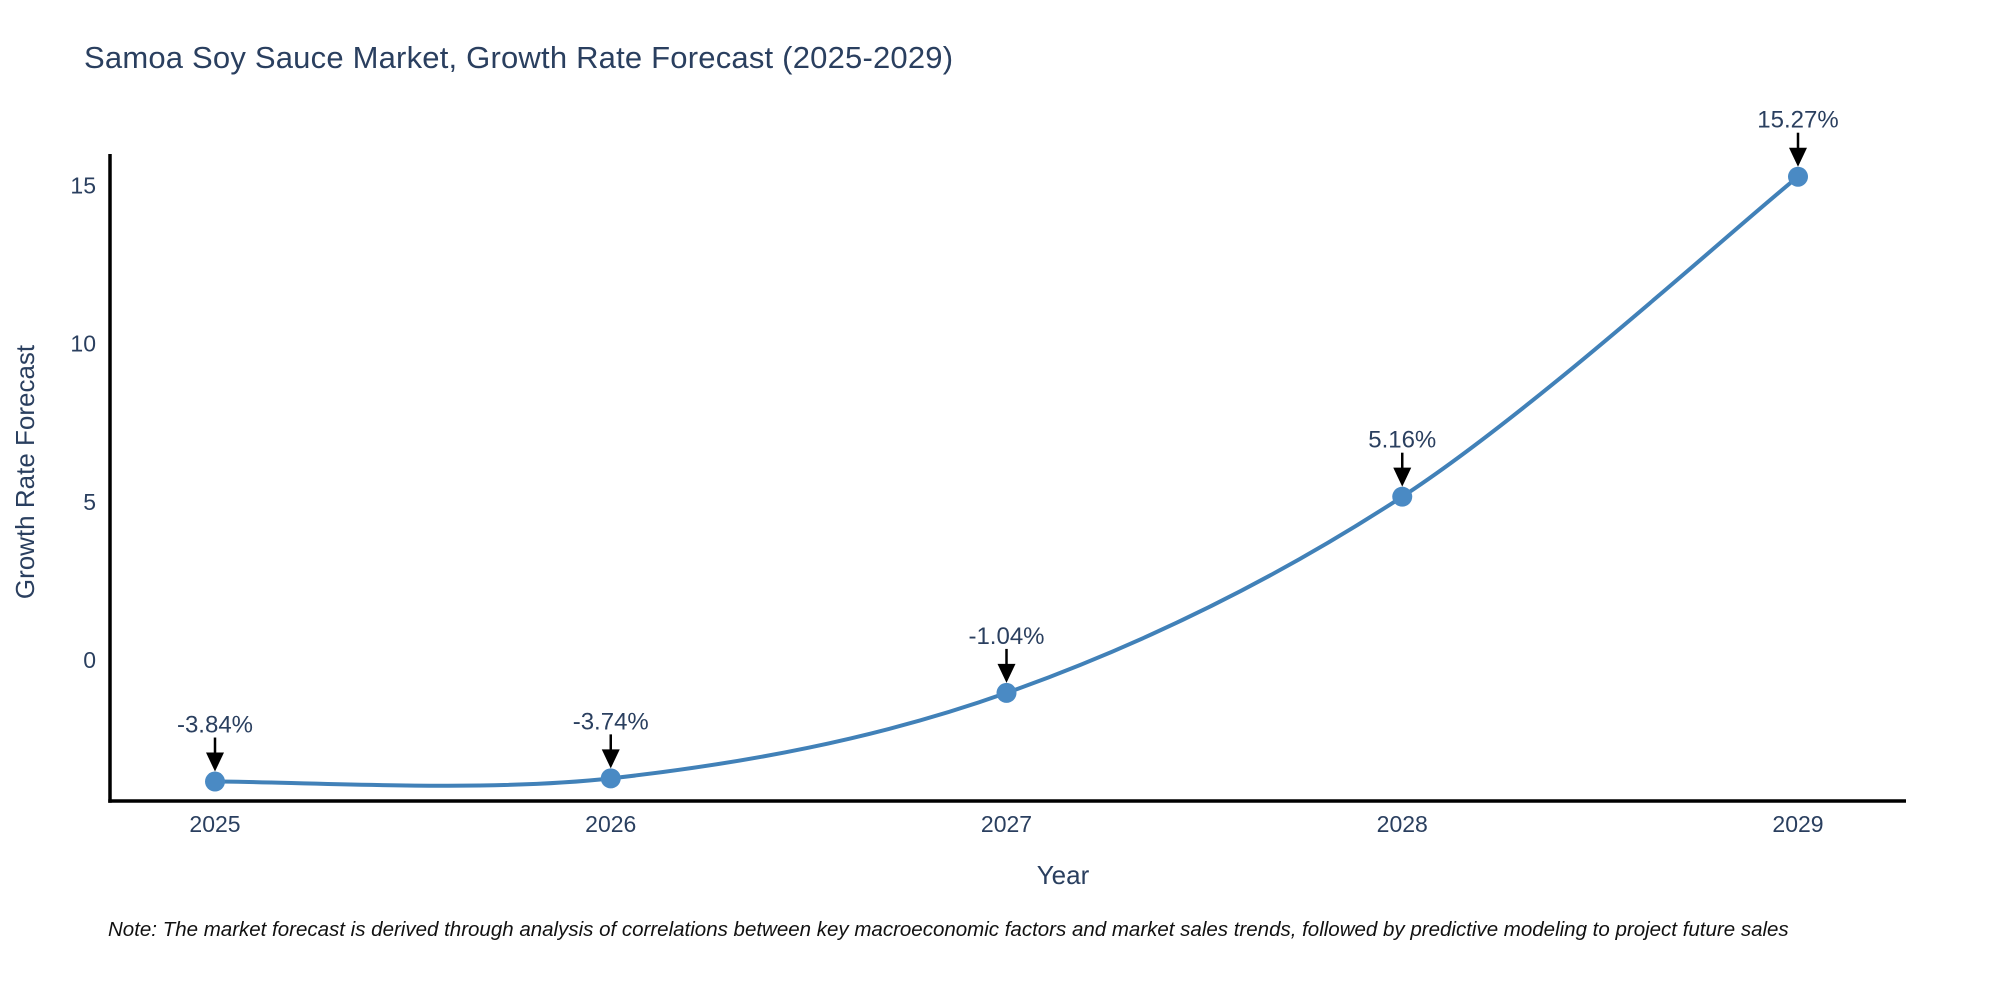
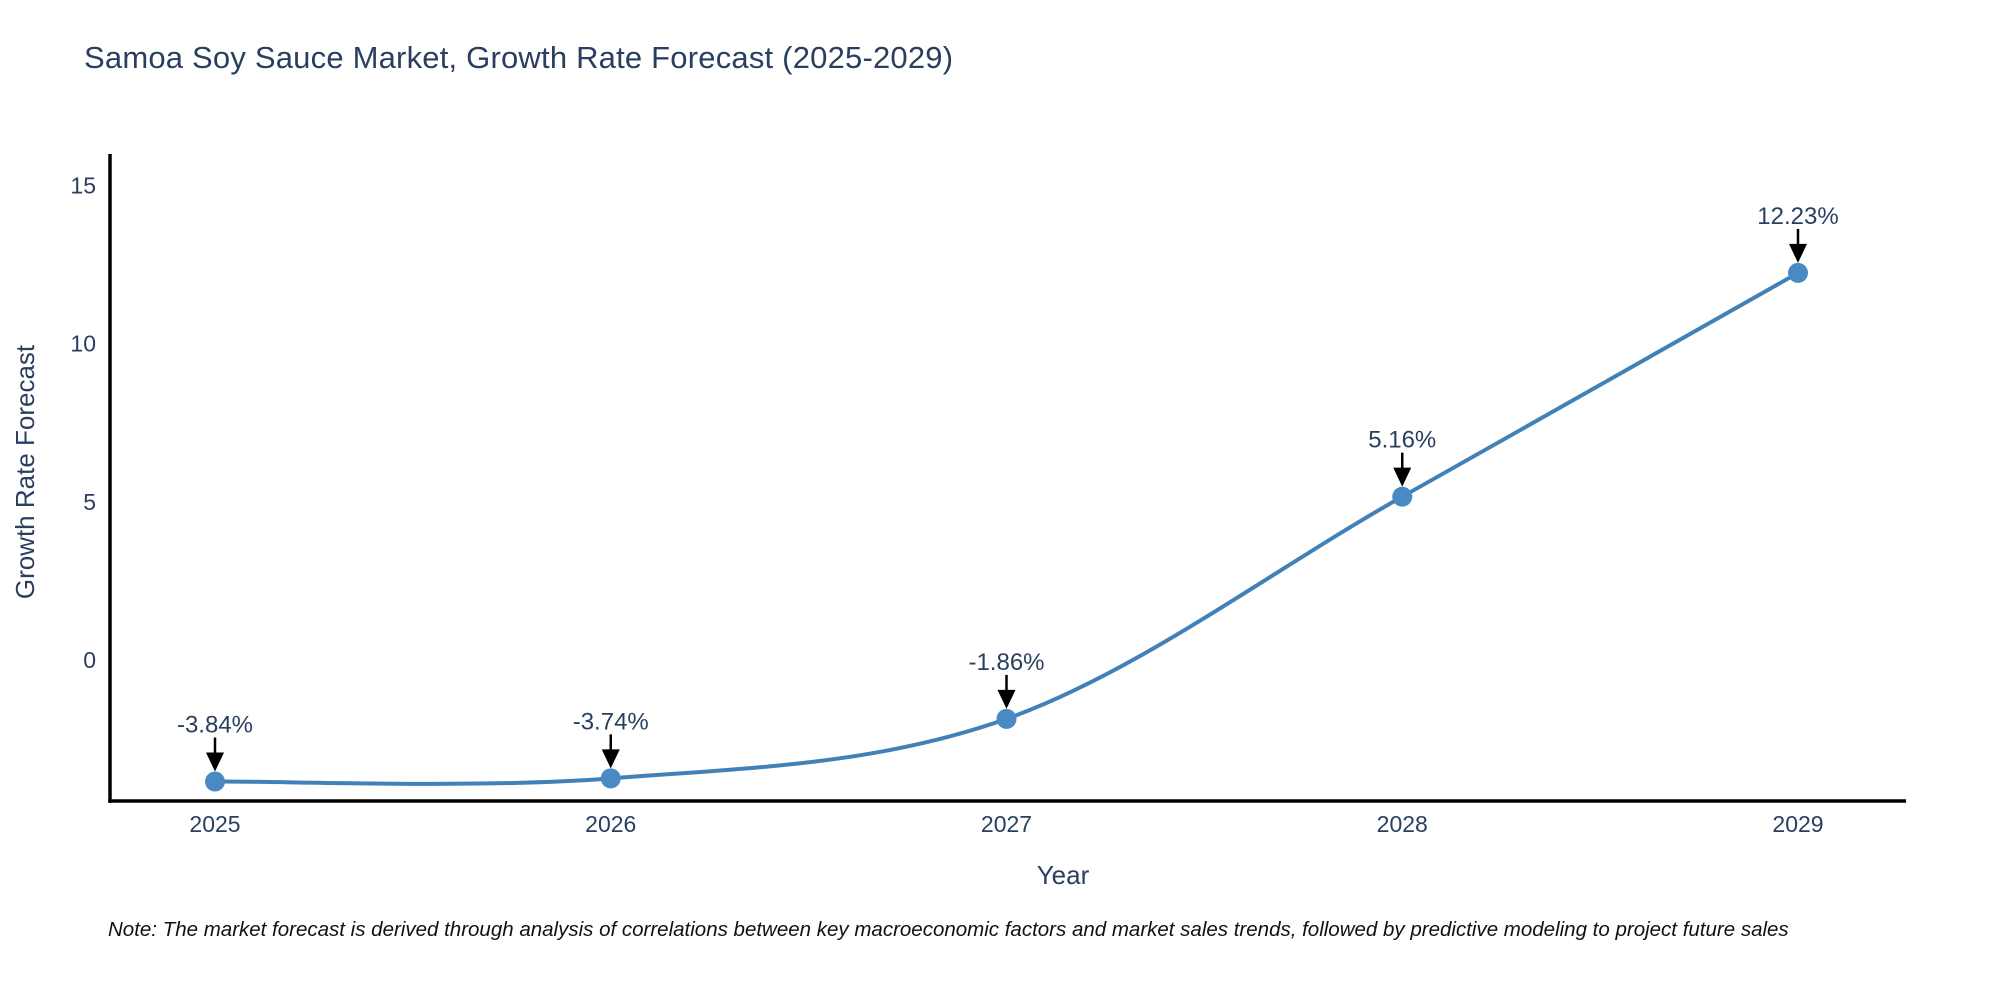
2027: -1.04% -> -1.86%
2029: 15.27% -> 12.23%
